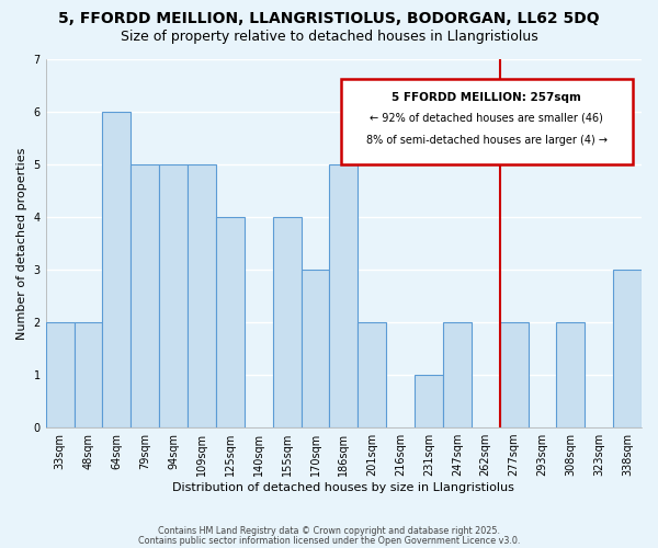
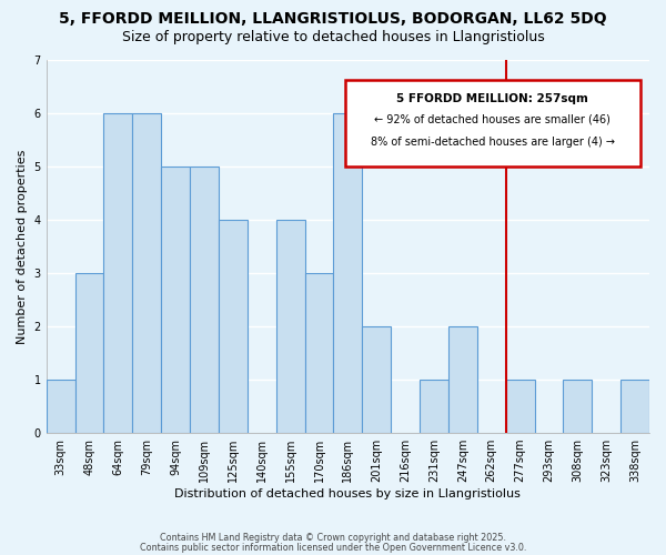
33sqm: 2 -> 1
48sqm: 2 -> 3
79sqm: 5 -> 6
186sqm: 5 -> 6
277sqm: 2 -> 1
308sqm: 2 -> 1
338sqm: 3 -> 1
